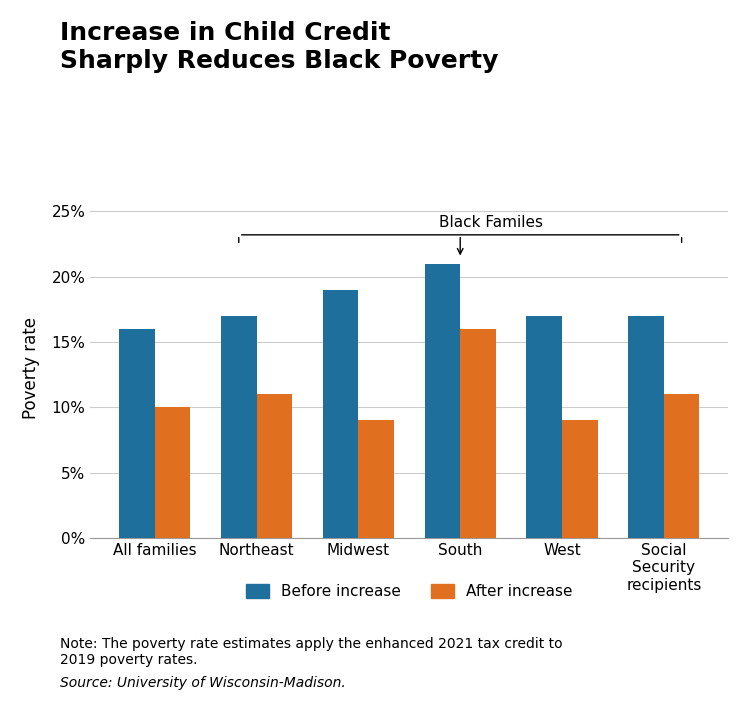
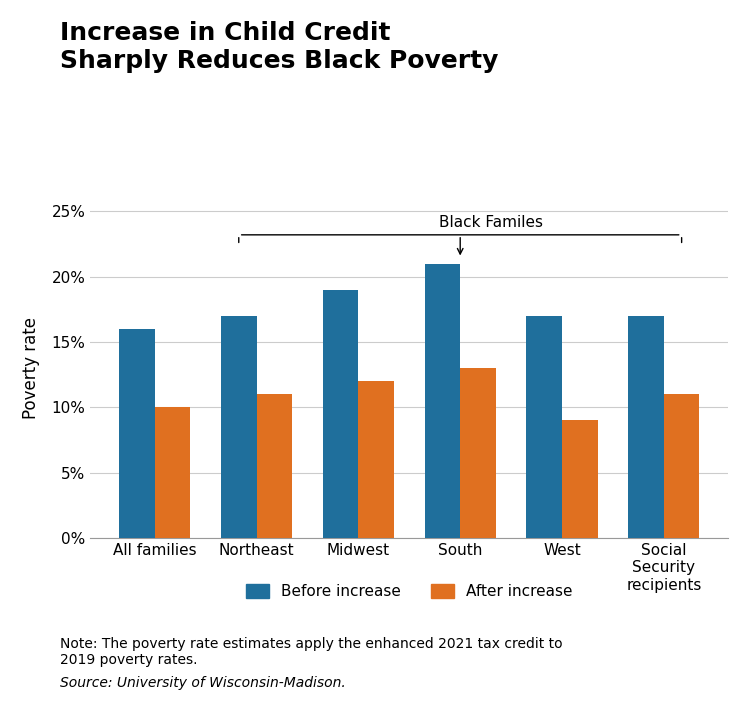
After increase/Midwest: 9% -> 12%
After increase/South: 16% -> 13%
